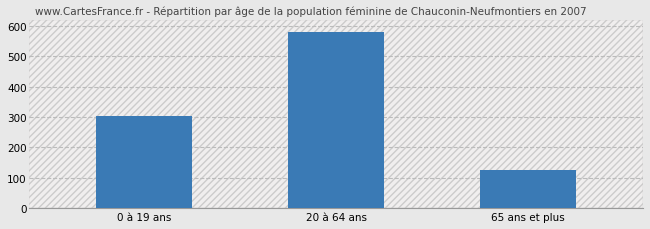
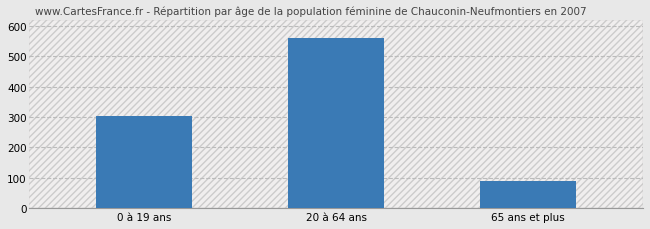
20 à 64 ans: 580 -> 559
65 ans et plus: 125 -> 90
